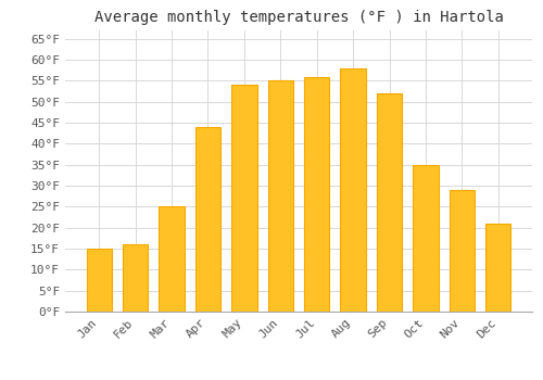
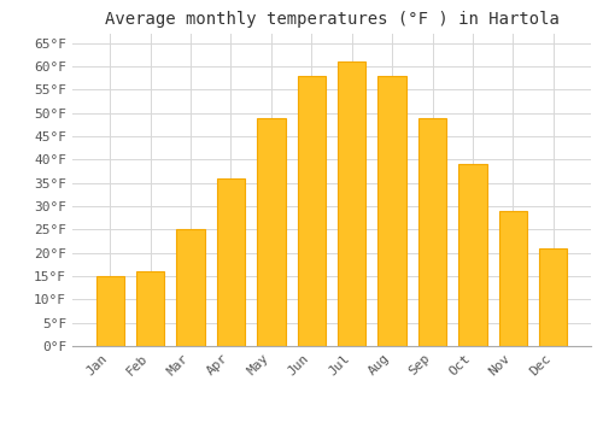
Apr: 44°F -> 36°F
May: 54°F -> 49°F
Jun: 55°F -> 58°F
Jul: 56°F -> 61°F
Sep: 52°F -> 49°F
Oct: 35°F -> 39°F
